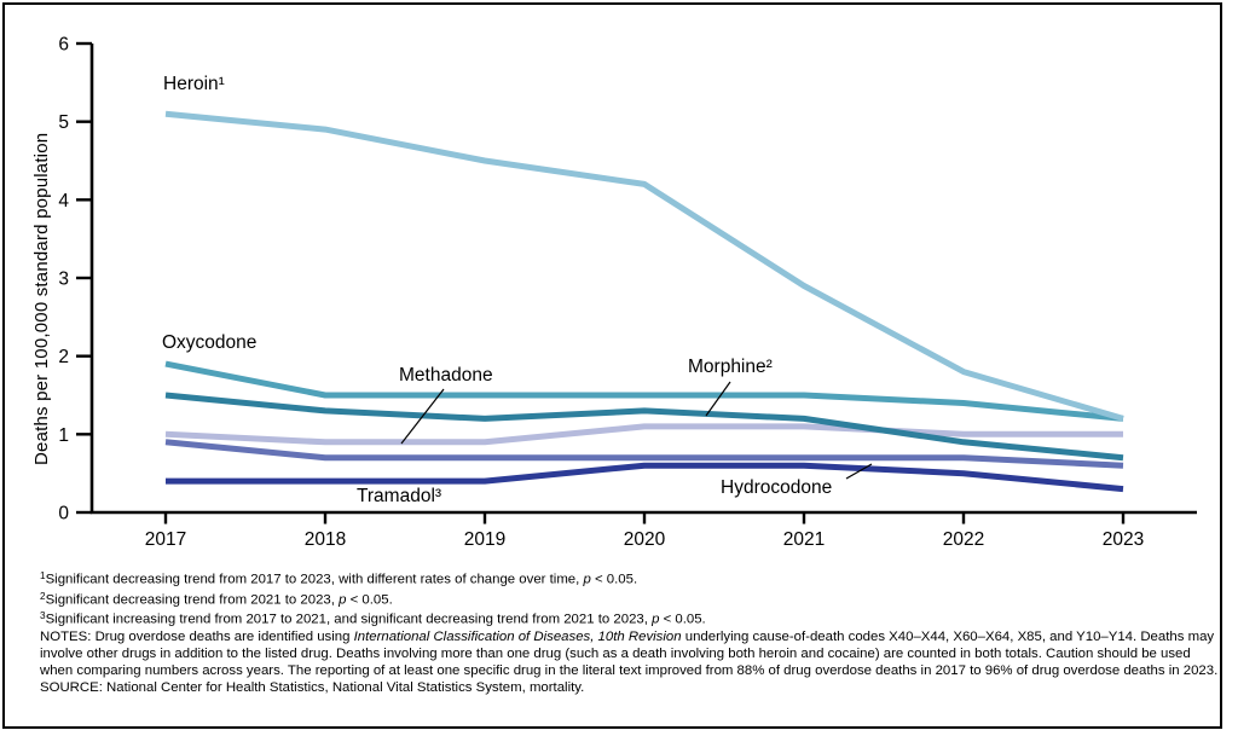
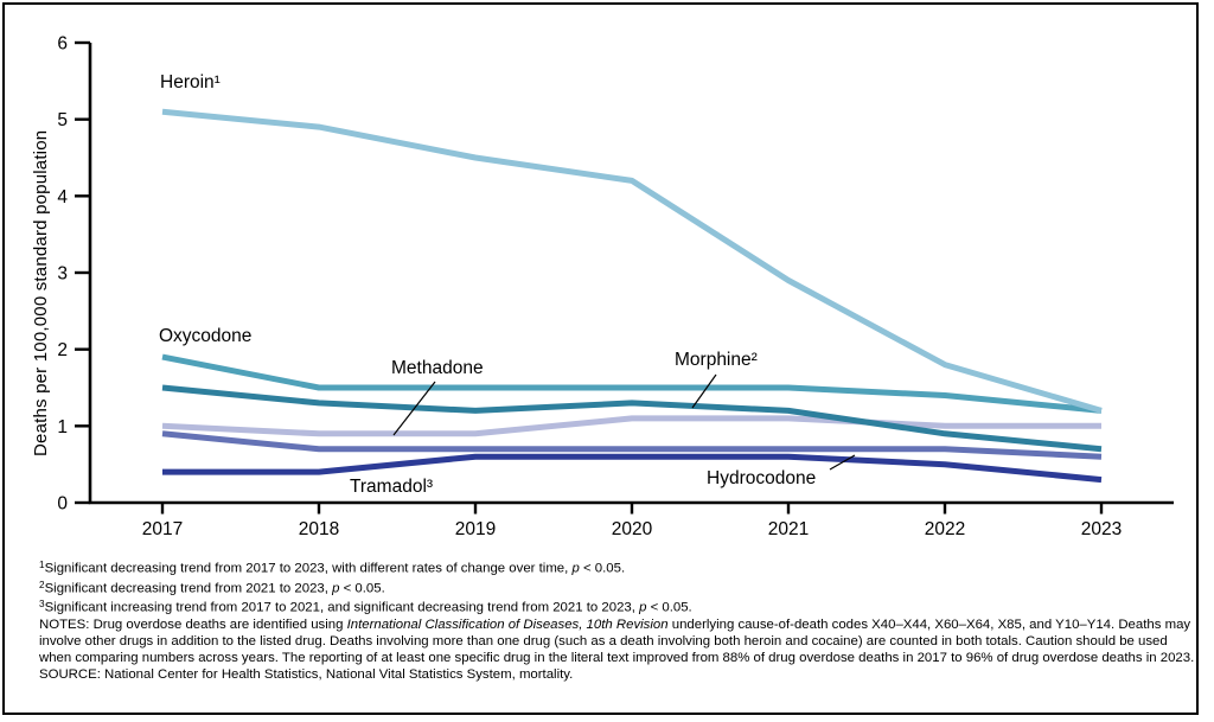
Tramadol³/2019: 0.4 -> 0.6
